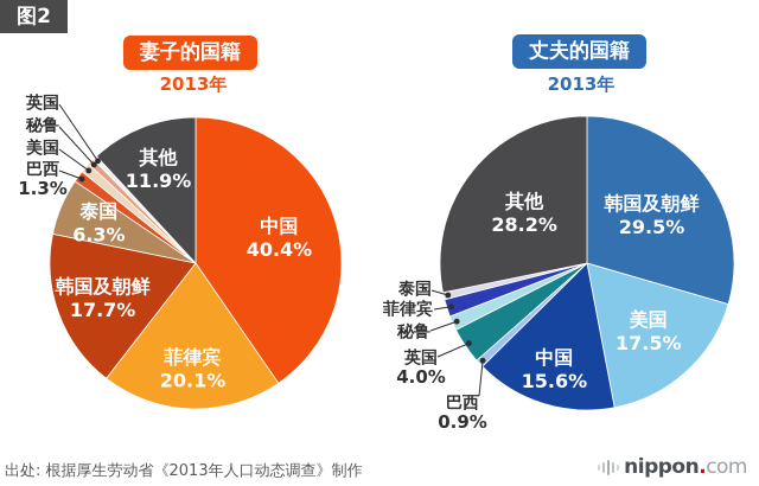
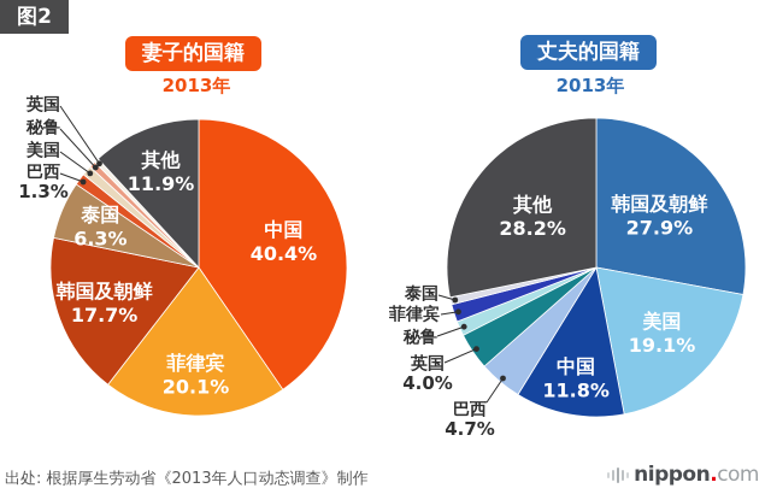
丈夫的国籍/韩国及朝鲜: 29.5% -> 27.9%
丈夫的国籍/美国: 17.5% -> 19.1%
丈夫的国籍/中国: 15.6% -> 11.8%
丈夫的国籍/巴西: 0.9% -> 4.7%
